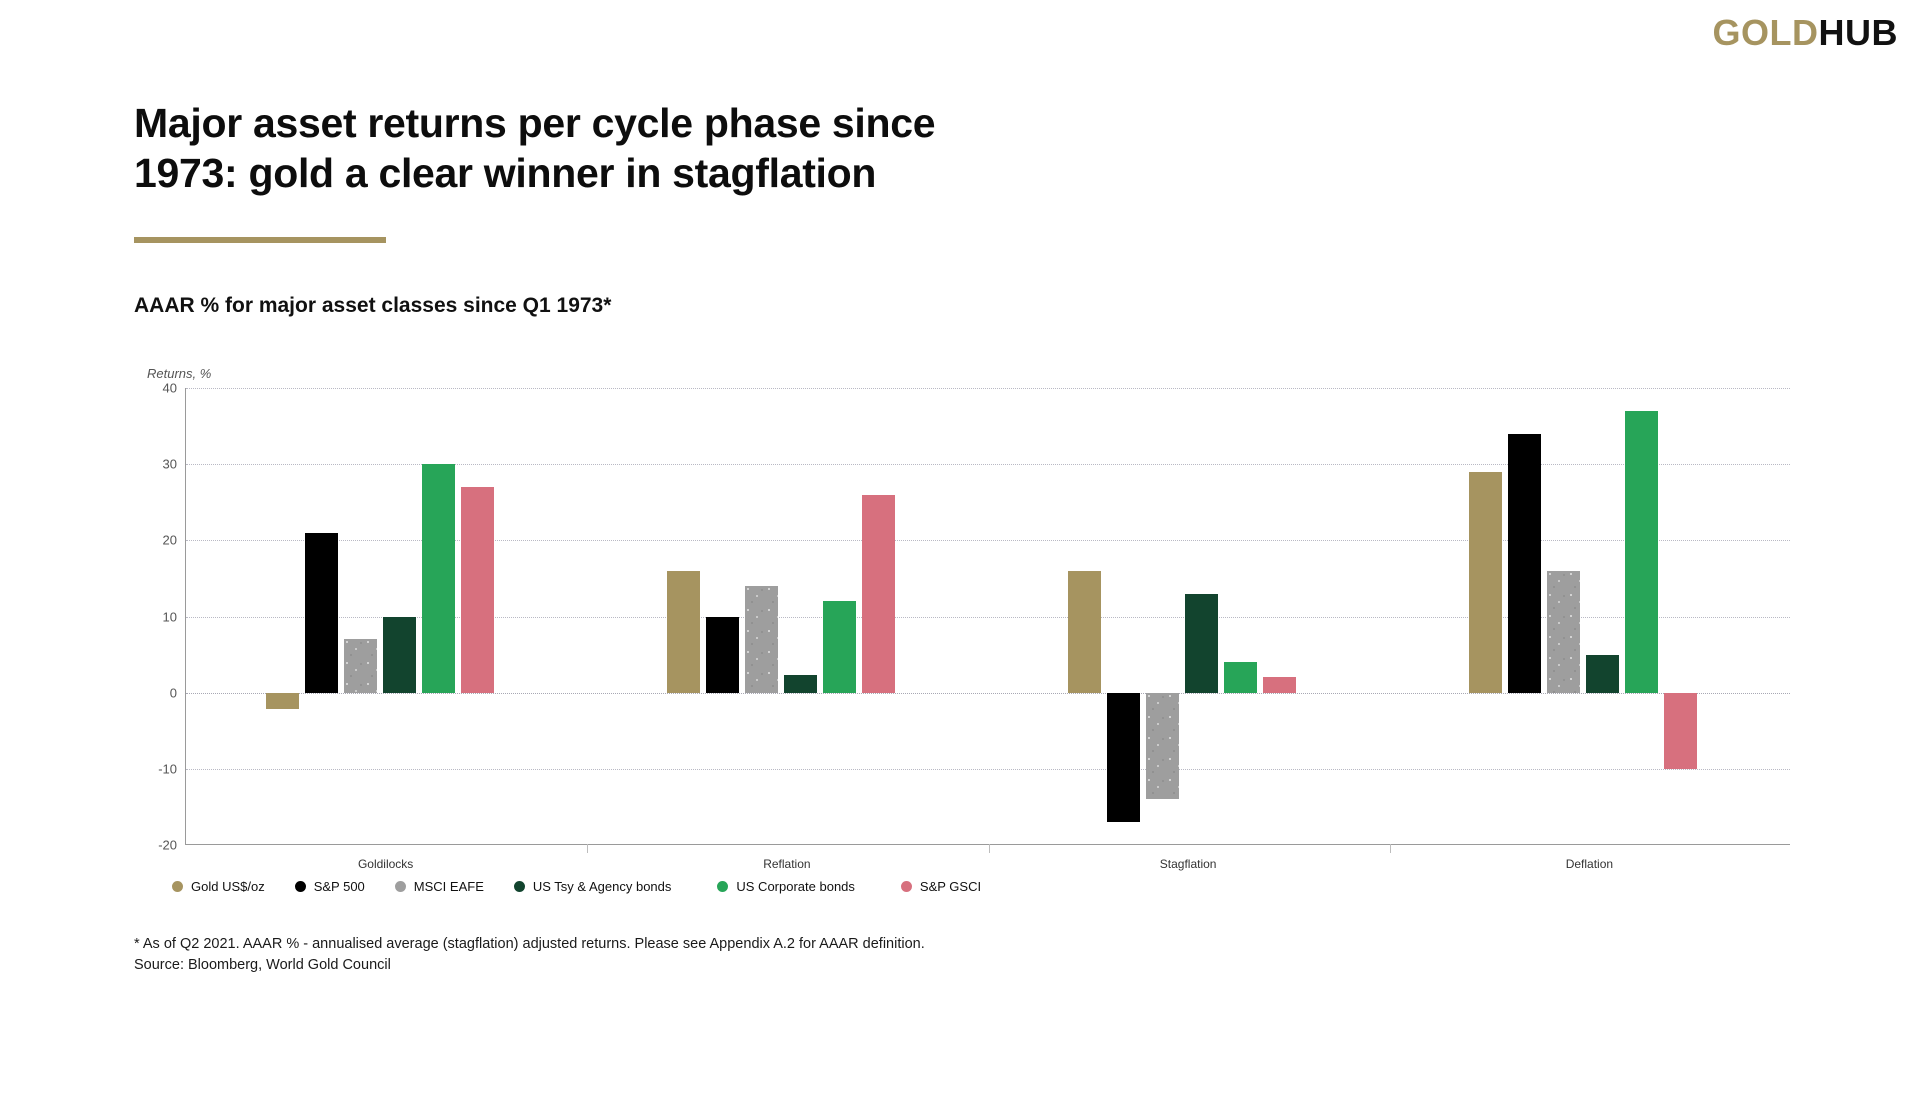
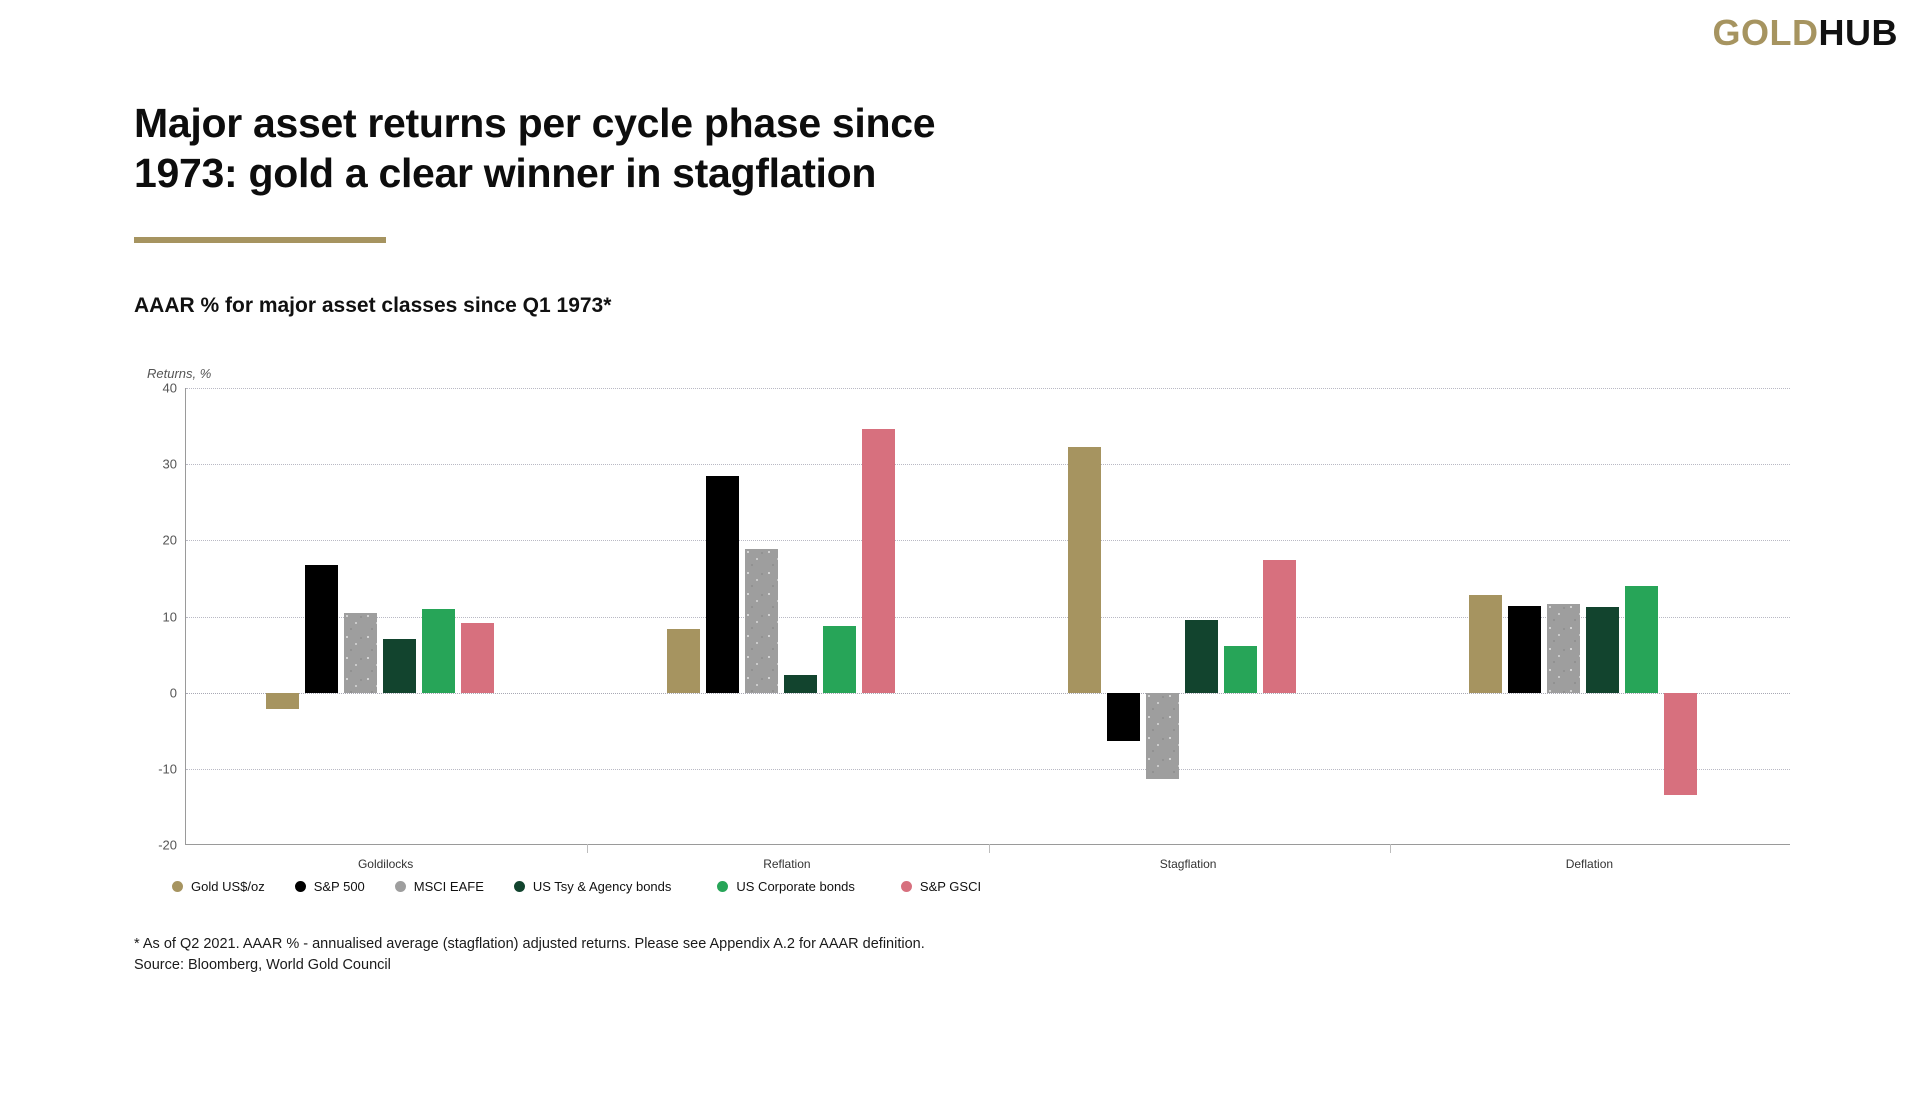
S&P 500/Goldilocks: 21 -> 17
MSCI EAFE/Goldilocks: 7 -> 10
US Tsy & Agency bonds/Goldilocks: 10 -> 7
US Corporate bonds/Goldilocks: 30 -> 11
S&P GSCI/Goldilocks: 27 -> 9
Gold US$/oz/Reflation: 16 -> 8
S&P 500/Reflation: 10 -> 28
MSCI EAFE/Reflation: 14 -> 19
US Corporate bonds/Reflation: 12 -> 9
S&P GSCI/Reflation: 26 -> 35
Gold US$/oz/Stagflation: 16 -> 32
S&P 500/Stagflation: -17 -> -6
MSCI EAFE/Stagflation: -14 -> -11
US Tsy & Agency bonds/Stagflation: 13 -> 10
US Corporate bonds/Stagflation: 4 -> 6
S&P GSCI/Stagflation: 2 -> 17
Gold US$/oz/Deflation: 29 -> 13
S&P 500/Deflation: 34 -> 11
MSCI EAFE/Deflation: 16 -> 12
US Tsy & Agency bonds/Deflation: 5 -> 11
US Corporate bonds/Deflation: 37 -> 14
S&P GSCI/Deflation: -10 -> -13
